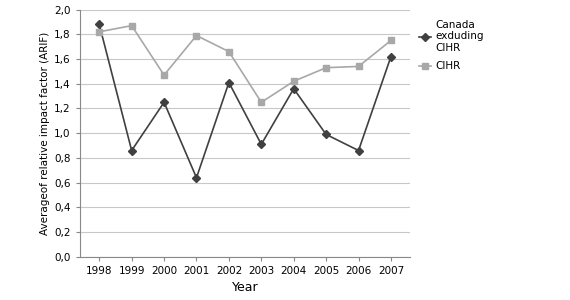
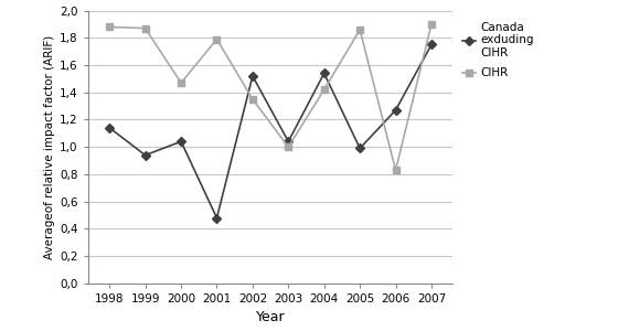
Canada exduding CIHR/1998: 1,88 -> 1,14
CIHR/1998: 1,82 -> 1,88
Canada exduding CIHR/1999: 0,86 -> 0,94
Canada exduding CIHR/2000: 1,25 -> 1,04
Canada exduding CIHR/2001: 0,64 -> 0,48
Canada exduding CIHR/2002: 1,41 -> 1,52
CIHR/2002: 1,66 -> 1,35
Canada exduding CIHR/2003: 0,91 -> 1,04
CIHR/2003: 1,25 -> 1,00
Canada exduding CIHR/2004: 1,36 -> 1,54
CIHR/2005: 1,53 -> 1,86
Canada exduding CIHR/2006: 0,86 -> 1,27
CIHR/2006: 1,54 -> 0,83
Canada exduding CIHR/2007: 1,62 -> 1,75
CIHR/2007: 1,75 -> 1,90
